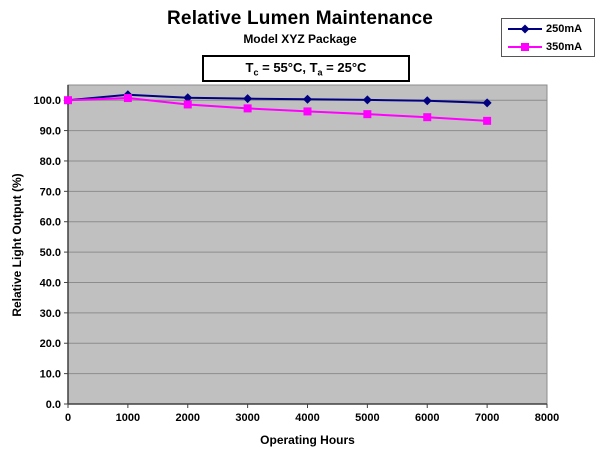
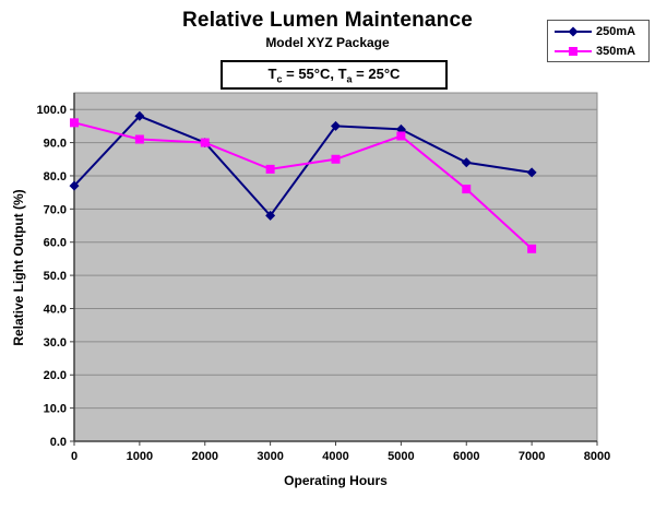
250mA/0: 100 -> 77
350mA/0: 100 -> 96
250mA/1000: 102 -> 98
350mA/1000: 101 -> 91
250mA/2000: 101 -> 90
350mA/2000: 99 -> 90
250mA/3000: 100 -> 68
350mA/3000: 97 -> 82
250mA/4000: 100 -> 95
350mA/4000: 96 -> 85
250mA/5000: 100 -> 94
350mA/5000: 95 -> 92
250mA/6000: 100 -> 84
350mA/6000: 94 -> 76
250mA/7000: 99 -> 81
350mA/7000: 93 -> 58
